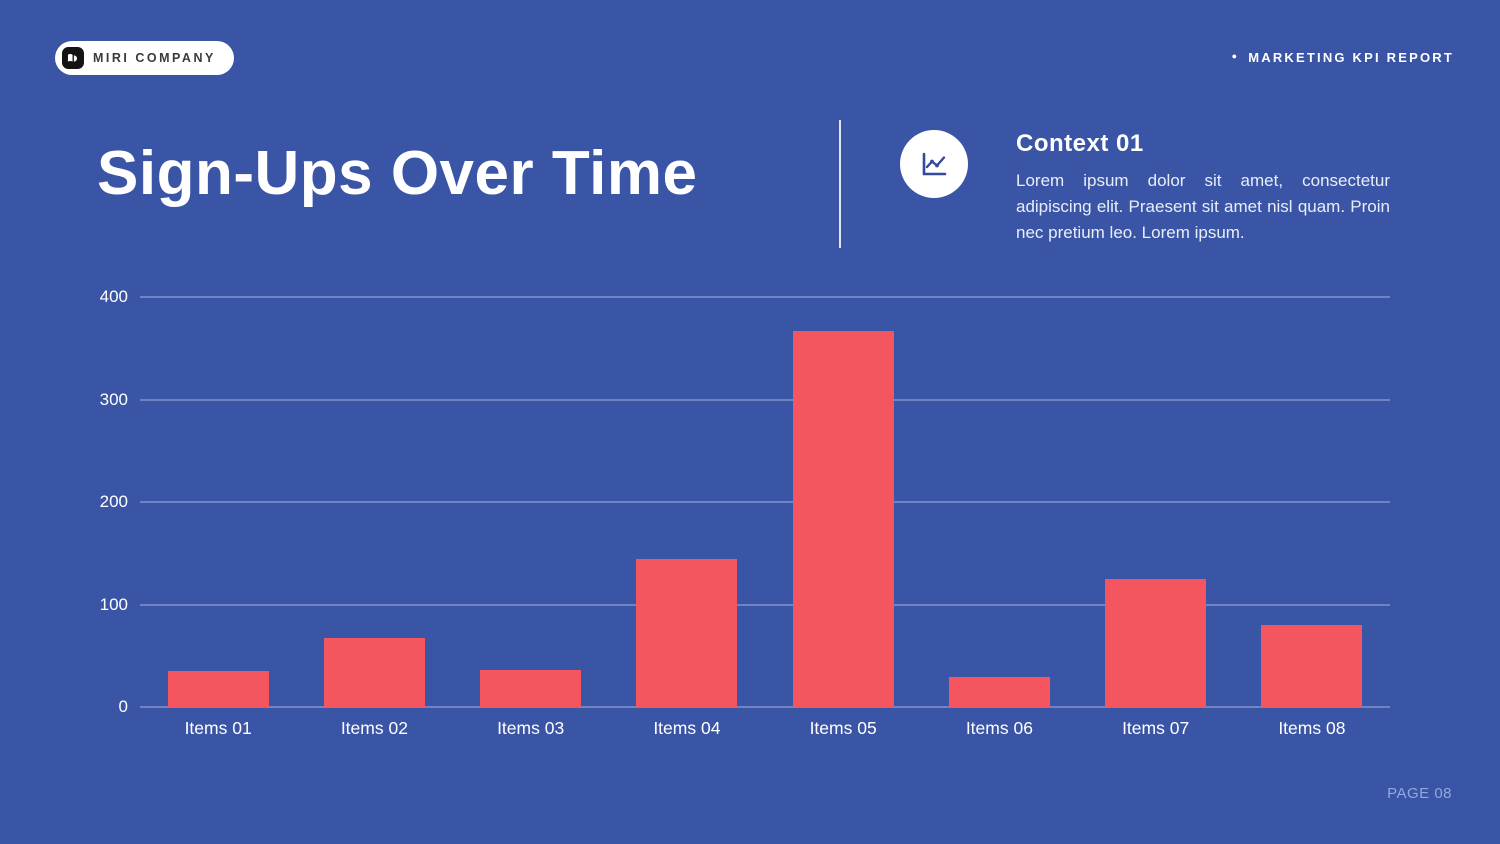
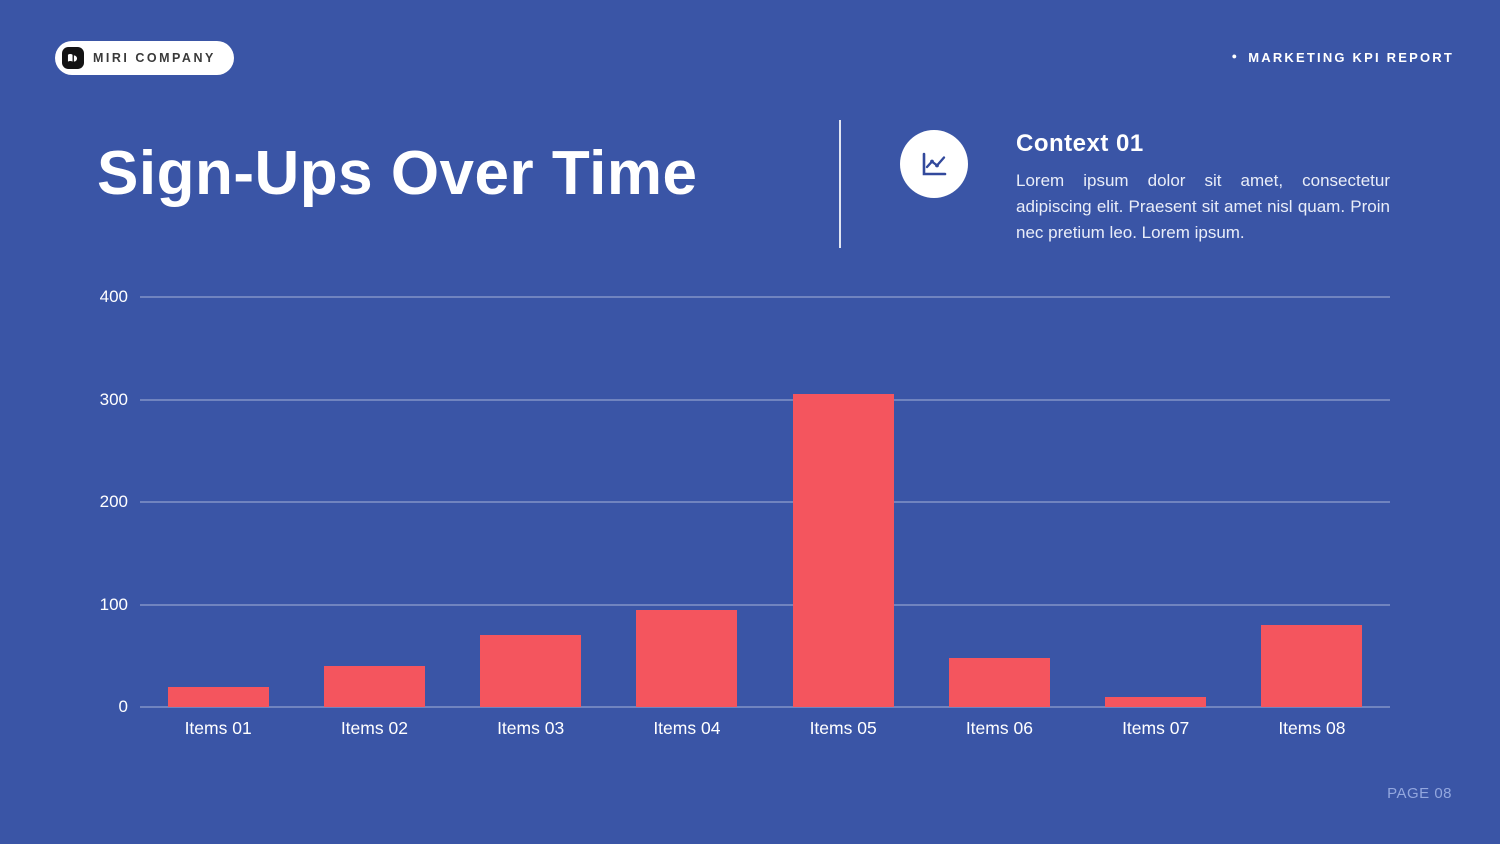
Items 01: 35 -> 20
Items 02: 67 -> 40
Items 03: 36 -> 70
Items 04: 144 -> 95
Items 05: 367 -> 305
Items 06: 29 -> 48
Items 07: 125 -> 10
